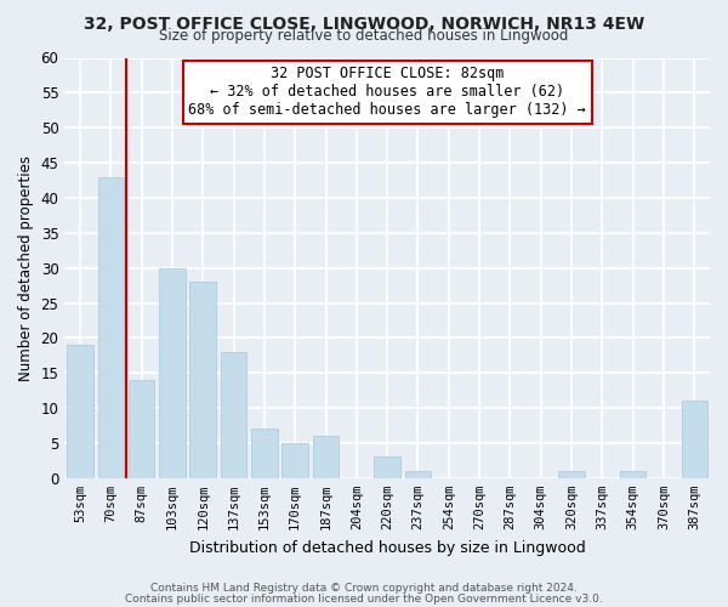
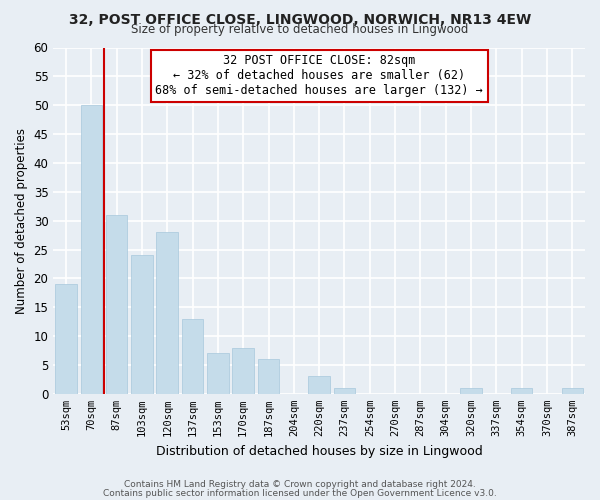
70sqm: 43 -> 50
87sqm: 14 -> 31
103sqm: 30 -> 24
137sqm: 18 -> 13
170sqm: 5 -> 8
387sqm: 11 -> 1
